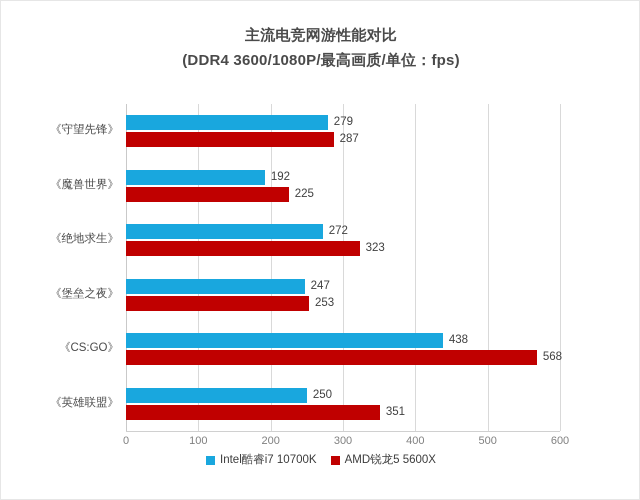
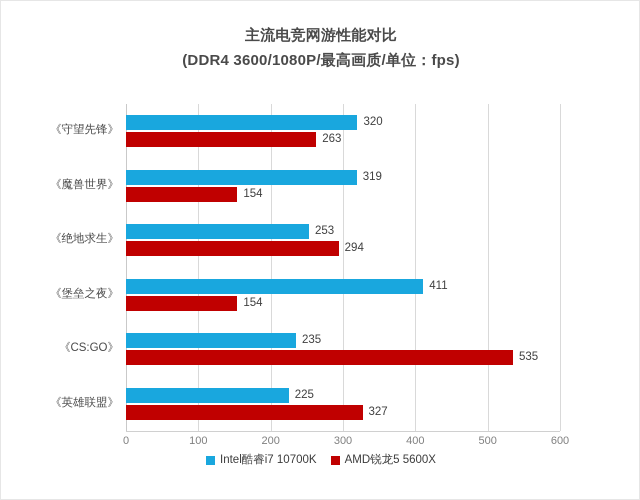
Intel酷睿i7 10700K/《守望先锋》: 279 -> 320
AMD锐龙5 5600X/《守望先锋》: 287 -> 263
Intel酷睿i7 10700K/《魔兽世界》: 192 -> 319
AMD锐龙5 5600X/《魔兽世界》: 225 -> 154
Intel酷睿i7 10700K/《绝地求生》: 272 -> 253
AMD锐龙5 5600X/《绝地求生》: 323 -> 294
Intel酷睿i7 10700K/《堡垒之夜》: 247 -> 411
AMD锐龙5 5600X/《堡垒之夜》: 253 -> 154
Intel酷睿i7 10700K/《CS:GO》: 438 -> 235
AMD锐龙5 5600X/《CS:GO》: 568 -> 535
Intel酷睿i7 10700K/《英雄联盟》: 250 -> 225
AMD锐龙5 5600X/《英雄联盟》: 351 -> 327
